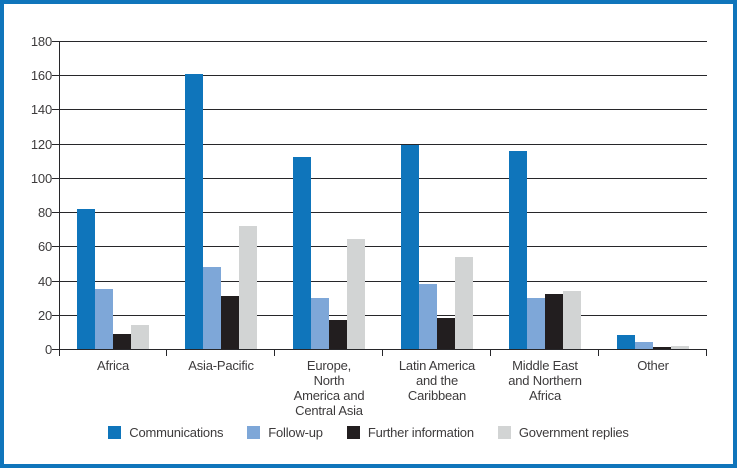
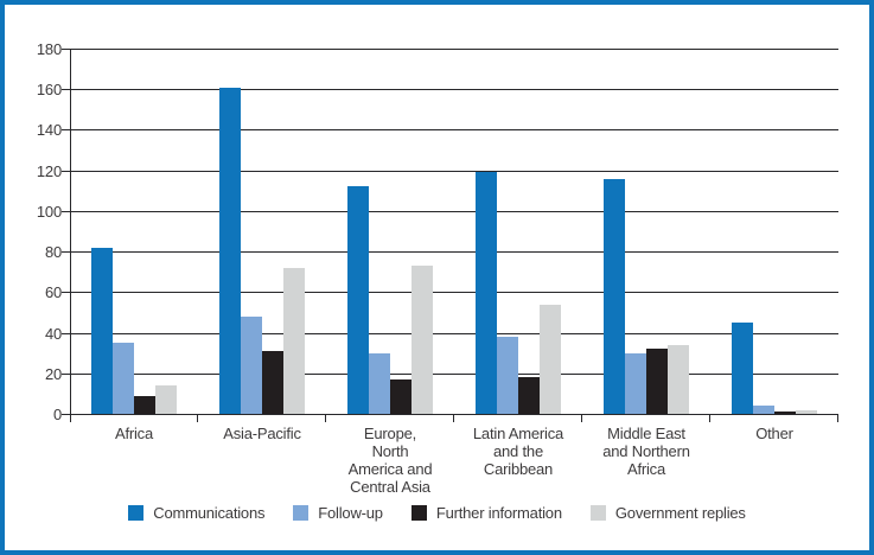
Government replies/Europe, North America and Central Asia: 64 -> 73
Communications/Other: 8 -> 45
